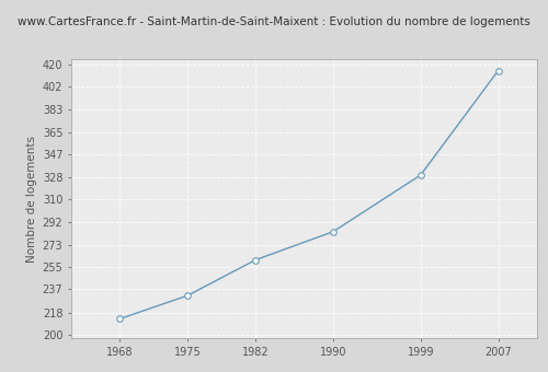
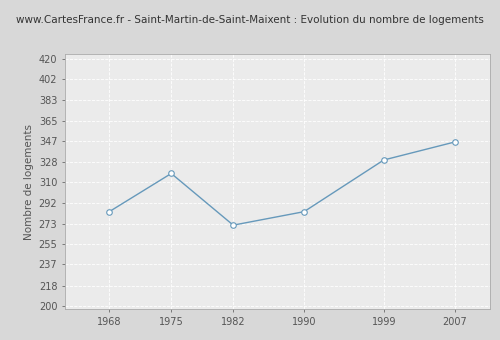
1968: 213 -> 284
1975: 232 -> 318
1982: 261 -> 272
2007: 415 -> 346
